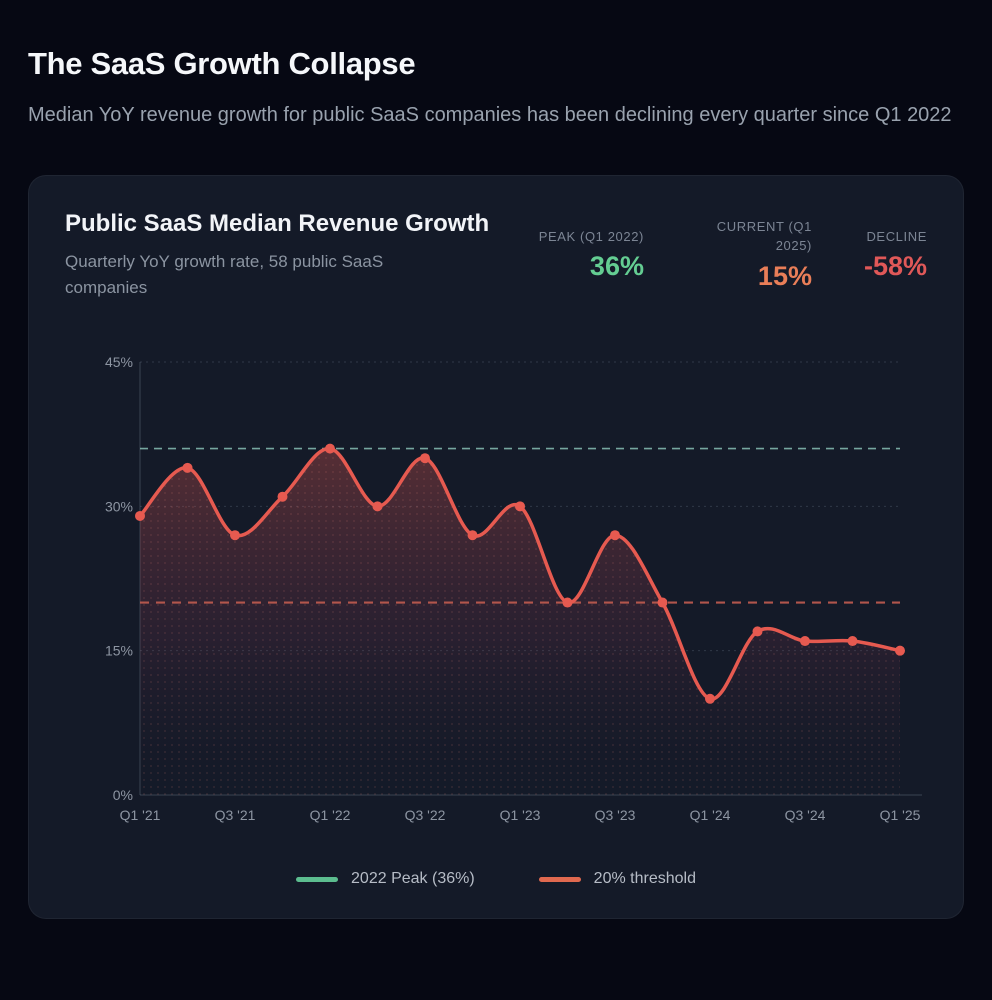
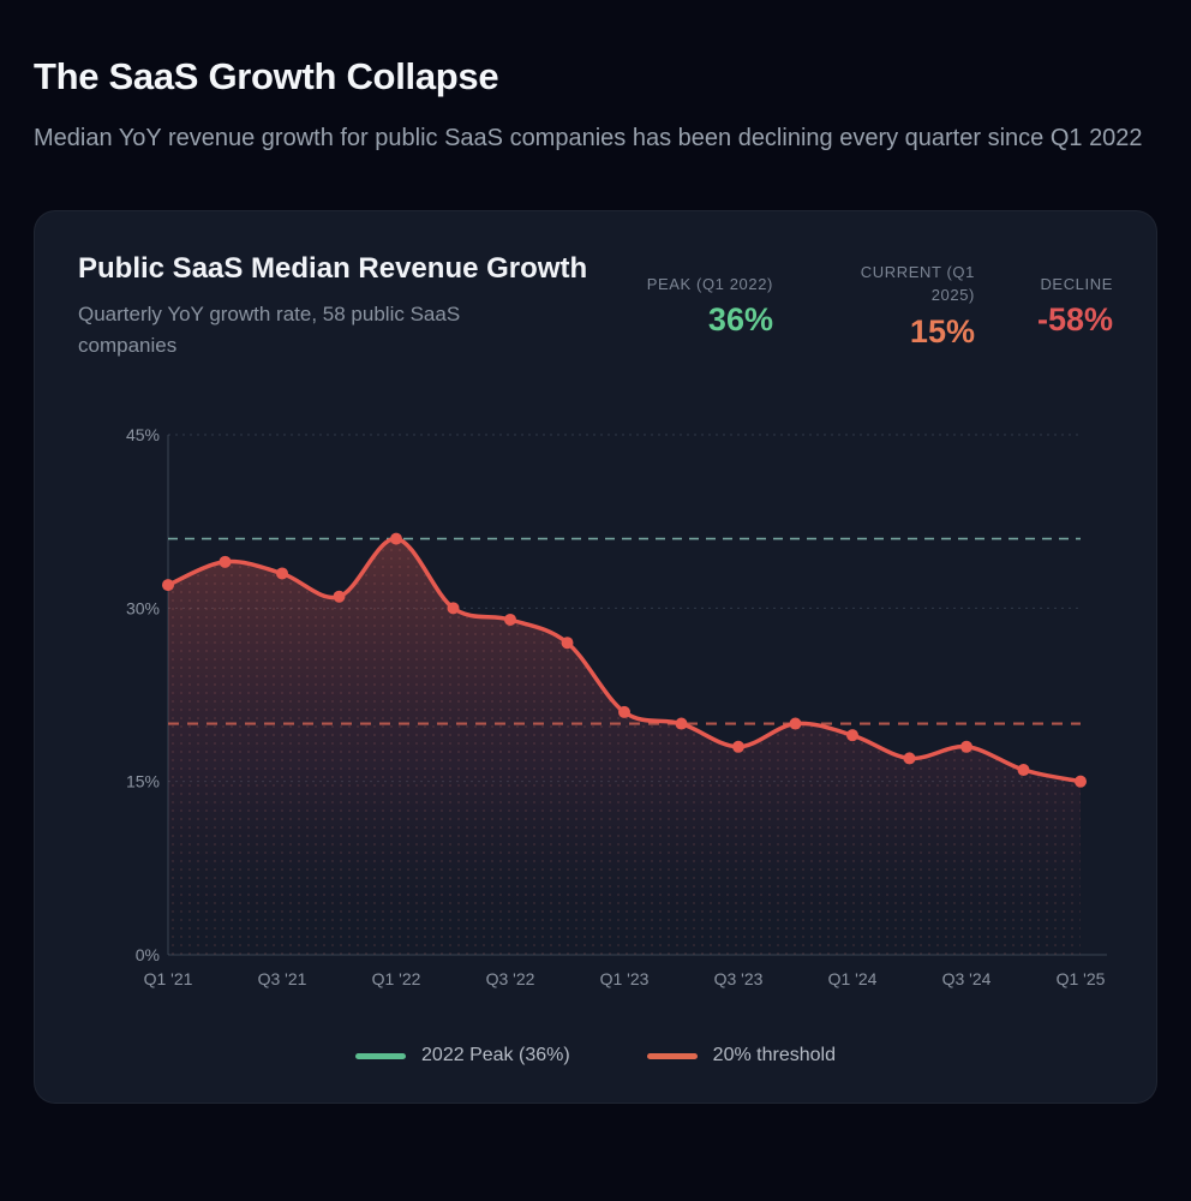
Q1 '21: 29% -> 32%
Q3 '21: 27% -> 33%
Q3 '22: 35% -> 29%
Q1 '23: 30% -> 21%
Q3 '23: 27% -> 18%
Q1 '24: 10% -> 19%
Q3 '24: 16% -> 18%
